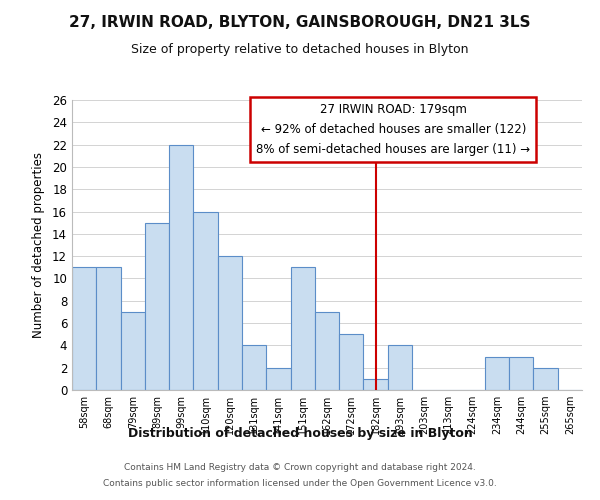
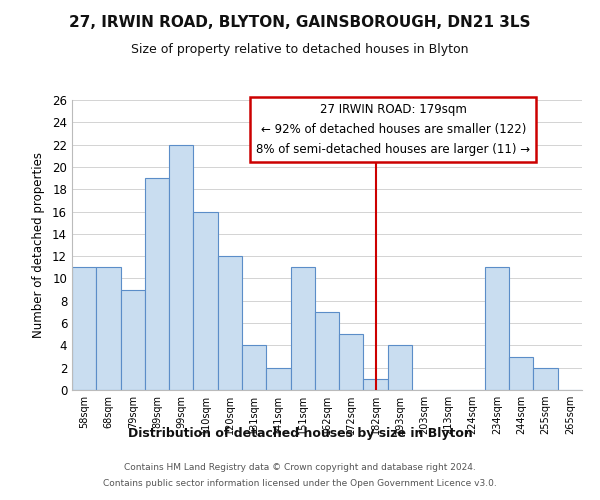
79sqm: 7 -> 9
89sqm: 15 -> 19
234sqm: 3 -> 11
